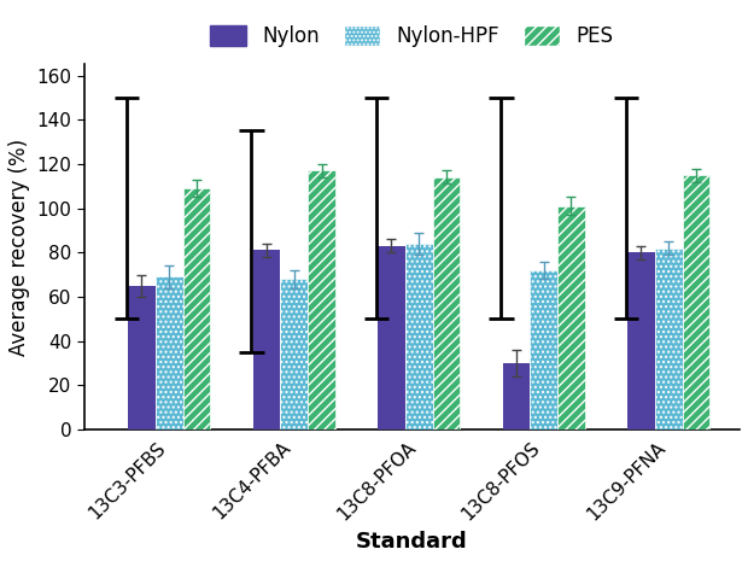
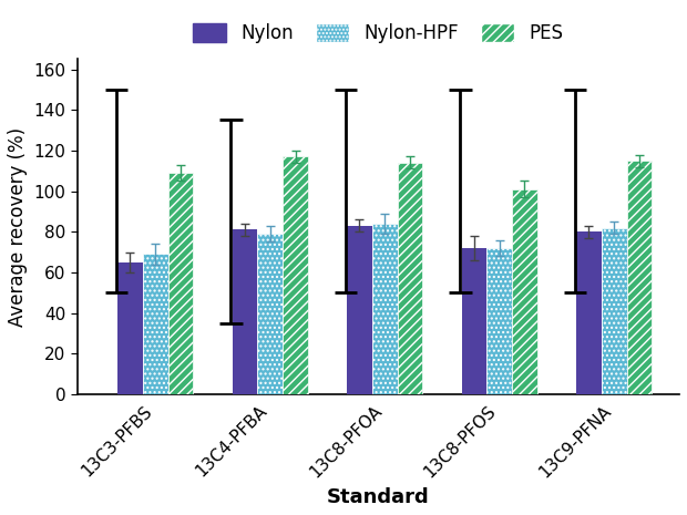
Nylon-HPF/13C4-PFBA: 68 -> 79
Nylon/13C8-PFOS: 30 -> 72
